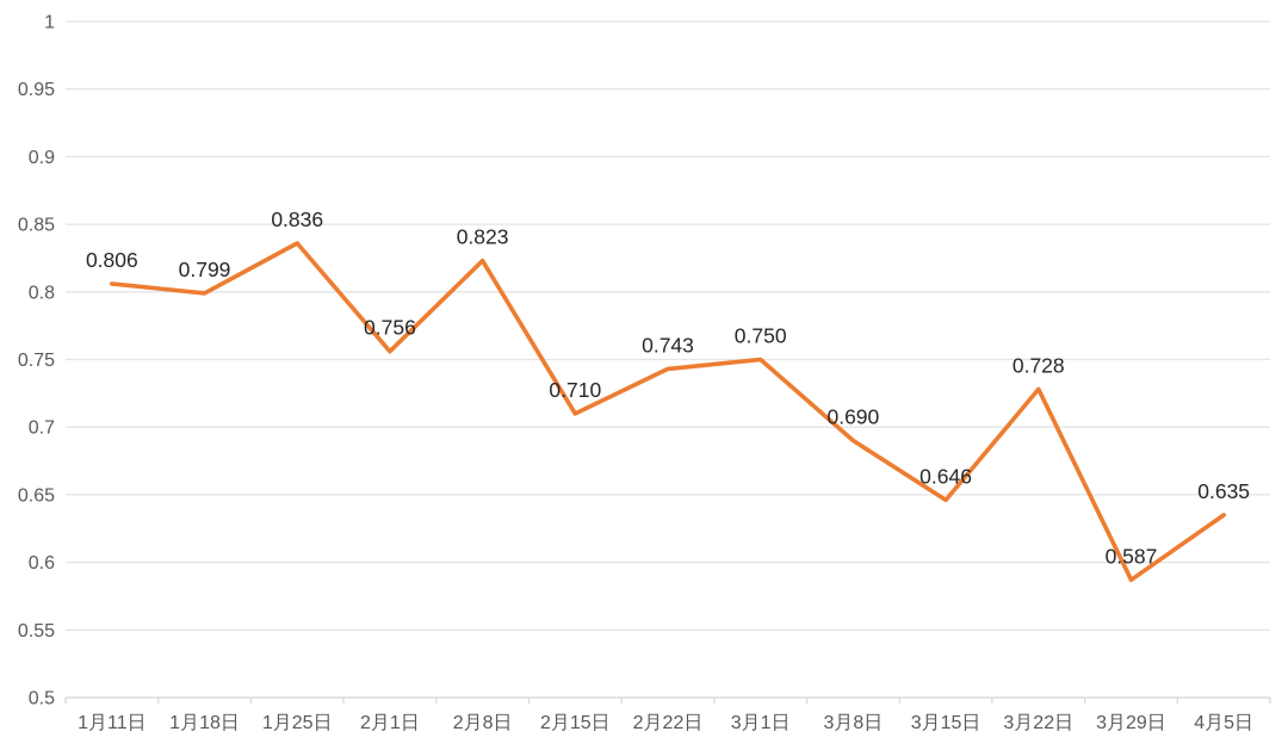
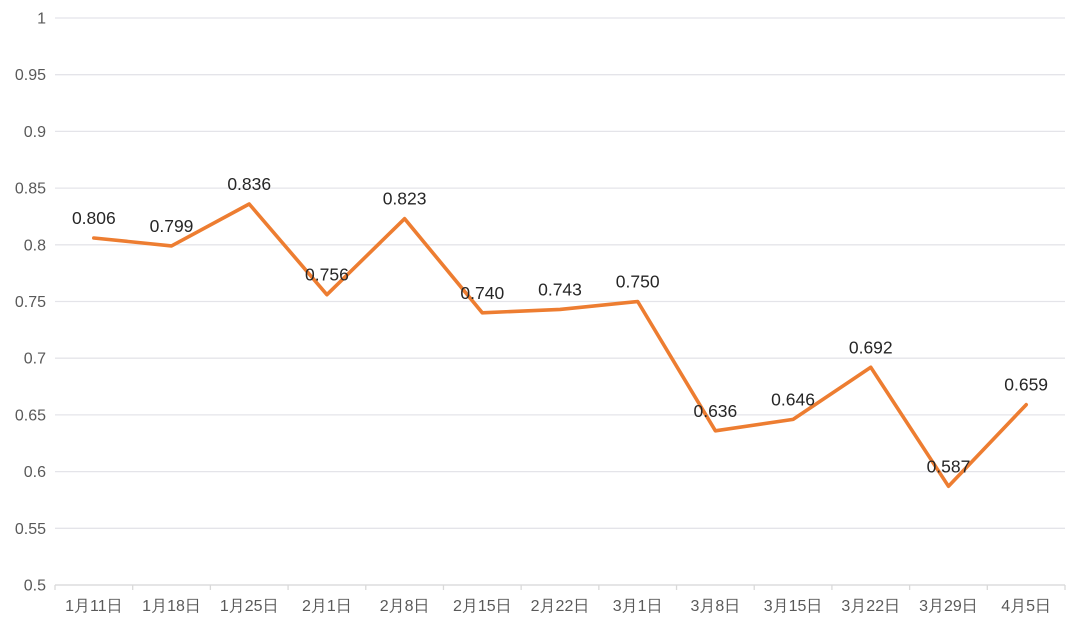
2月15日: 0.710 -> 0.740
3月8日: 0.690 -> 0.636
3月22日: 0.728 -> 0.692
4月5日: 0.635 -> 0.659
